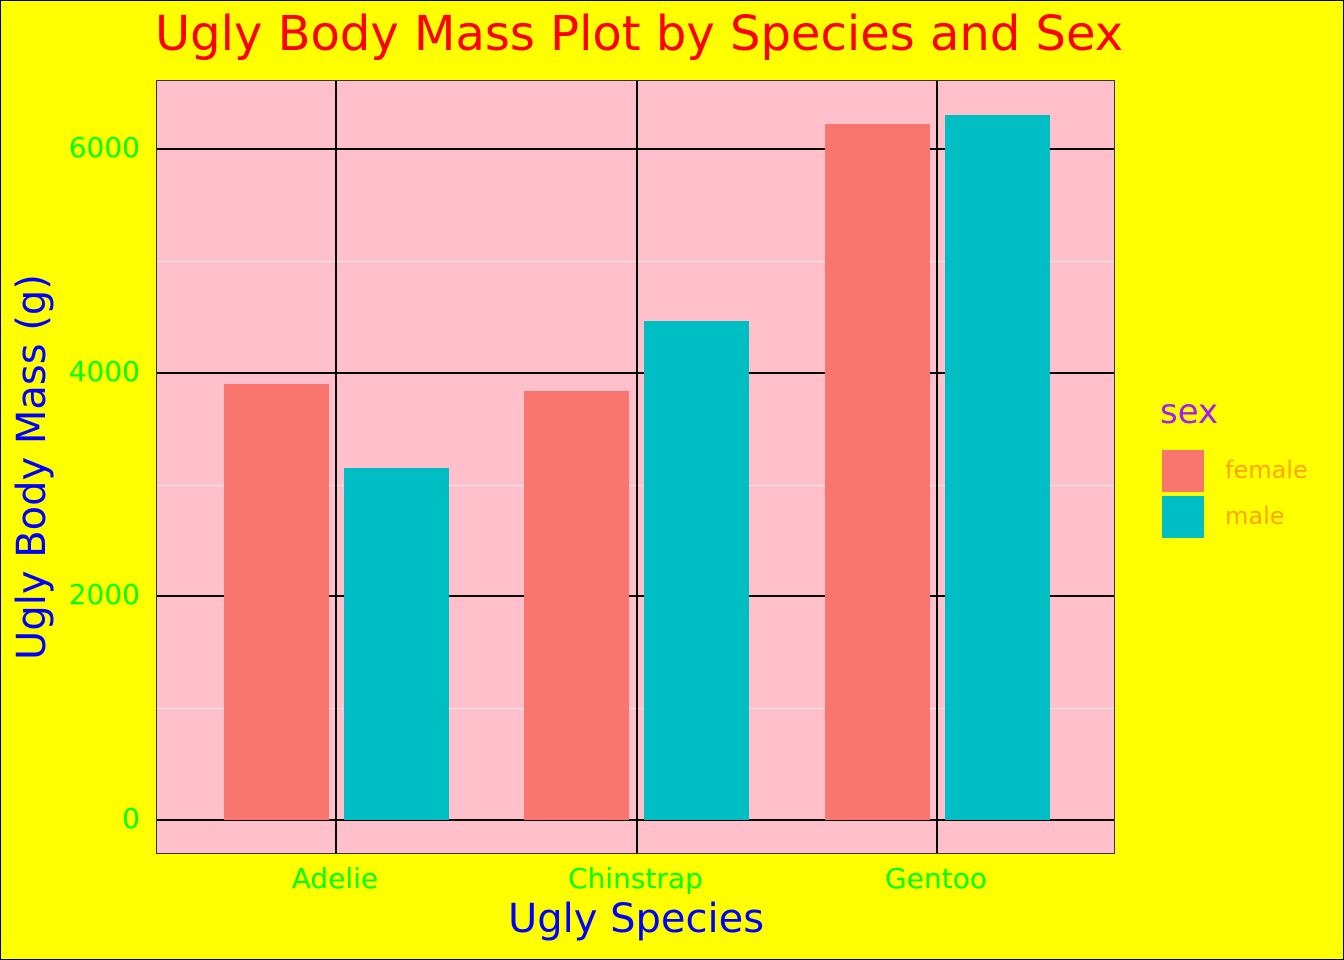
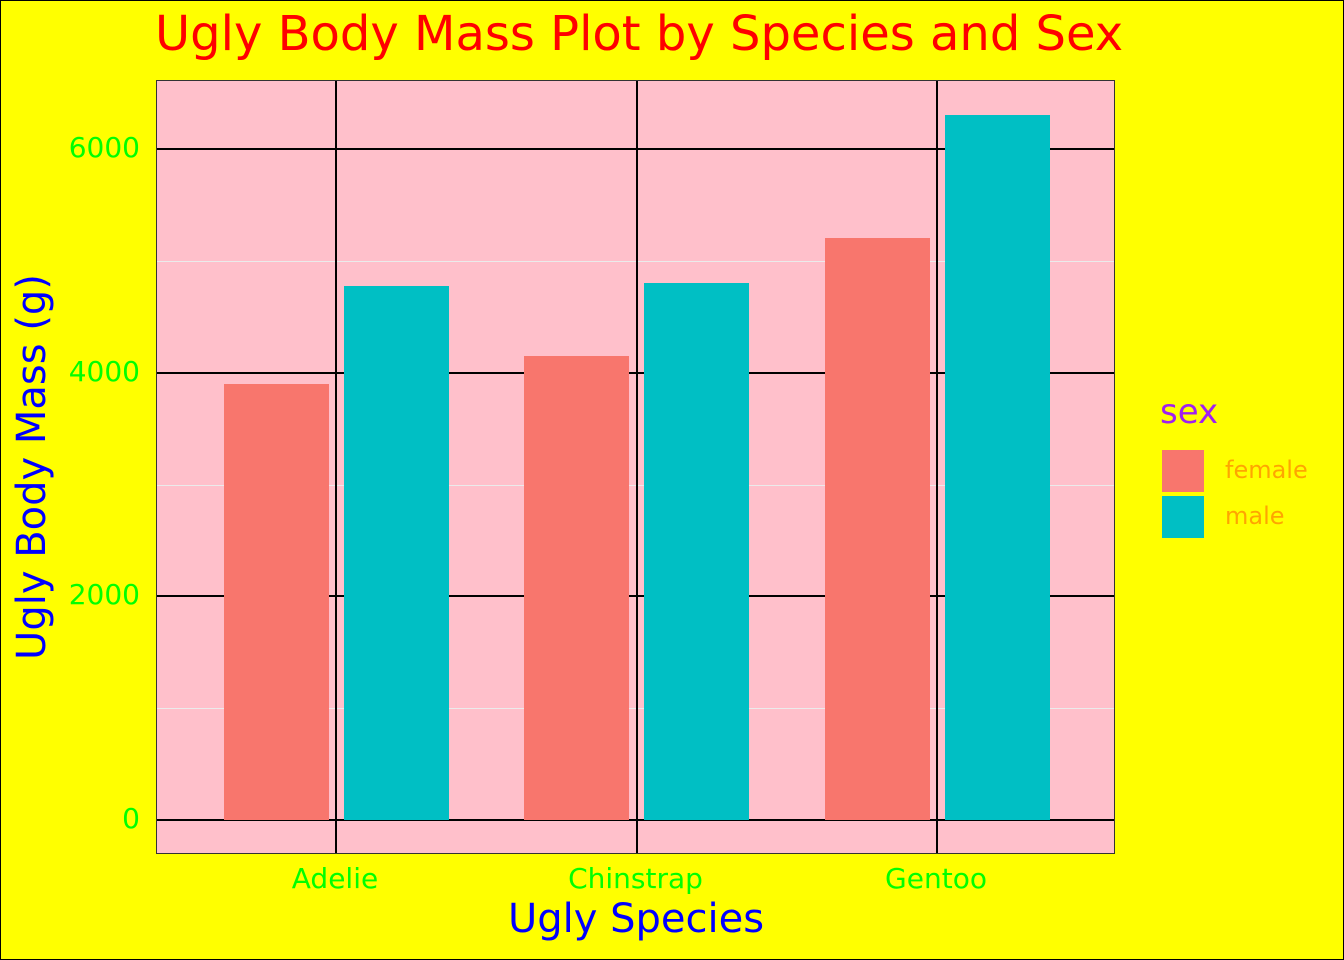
male/Adelie: 3150 -> 4780
female/Chinstrap: 3840 -> 4150
male/Chinstrap: 4460 -> 4800
female/Gentoo: 6220 -> 5200
